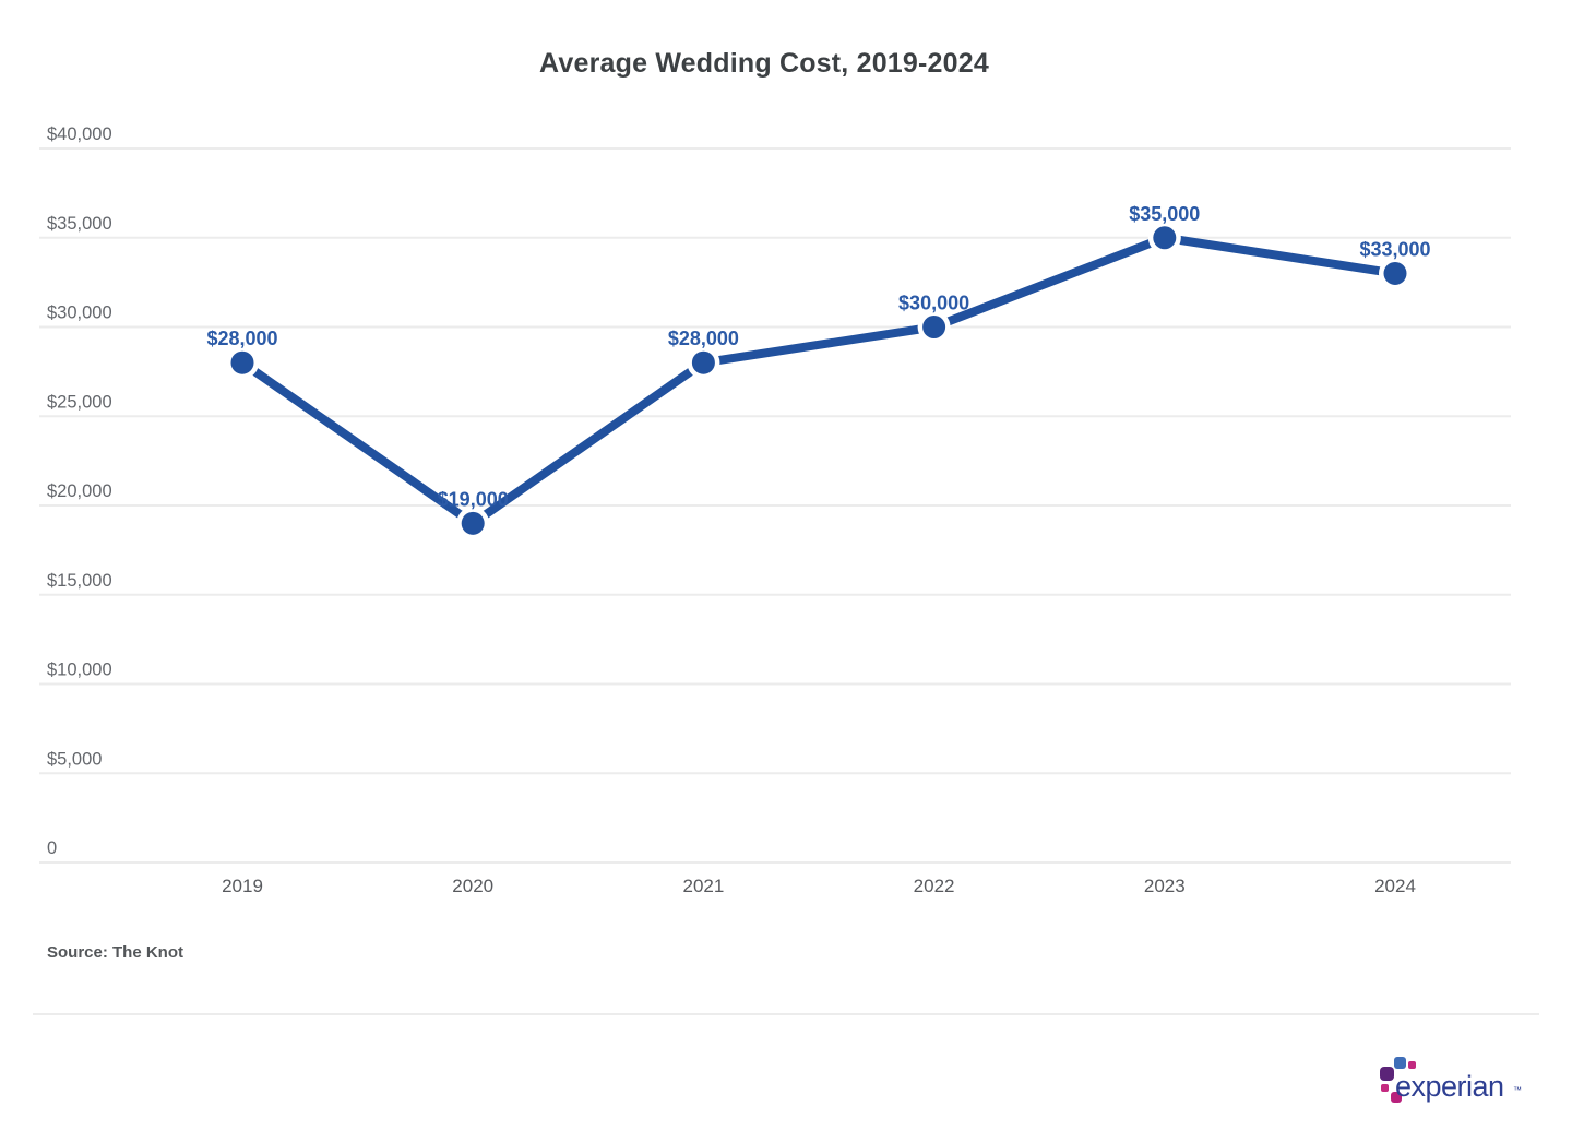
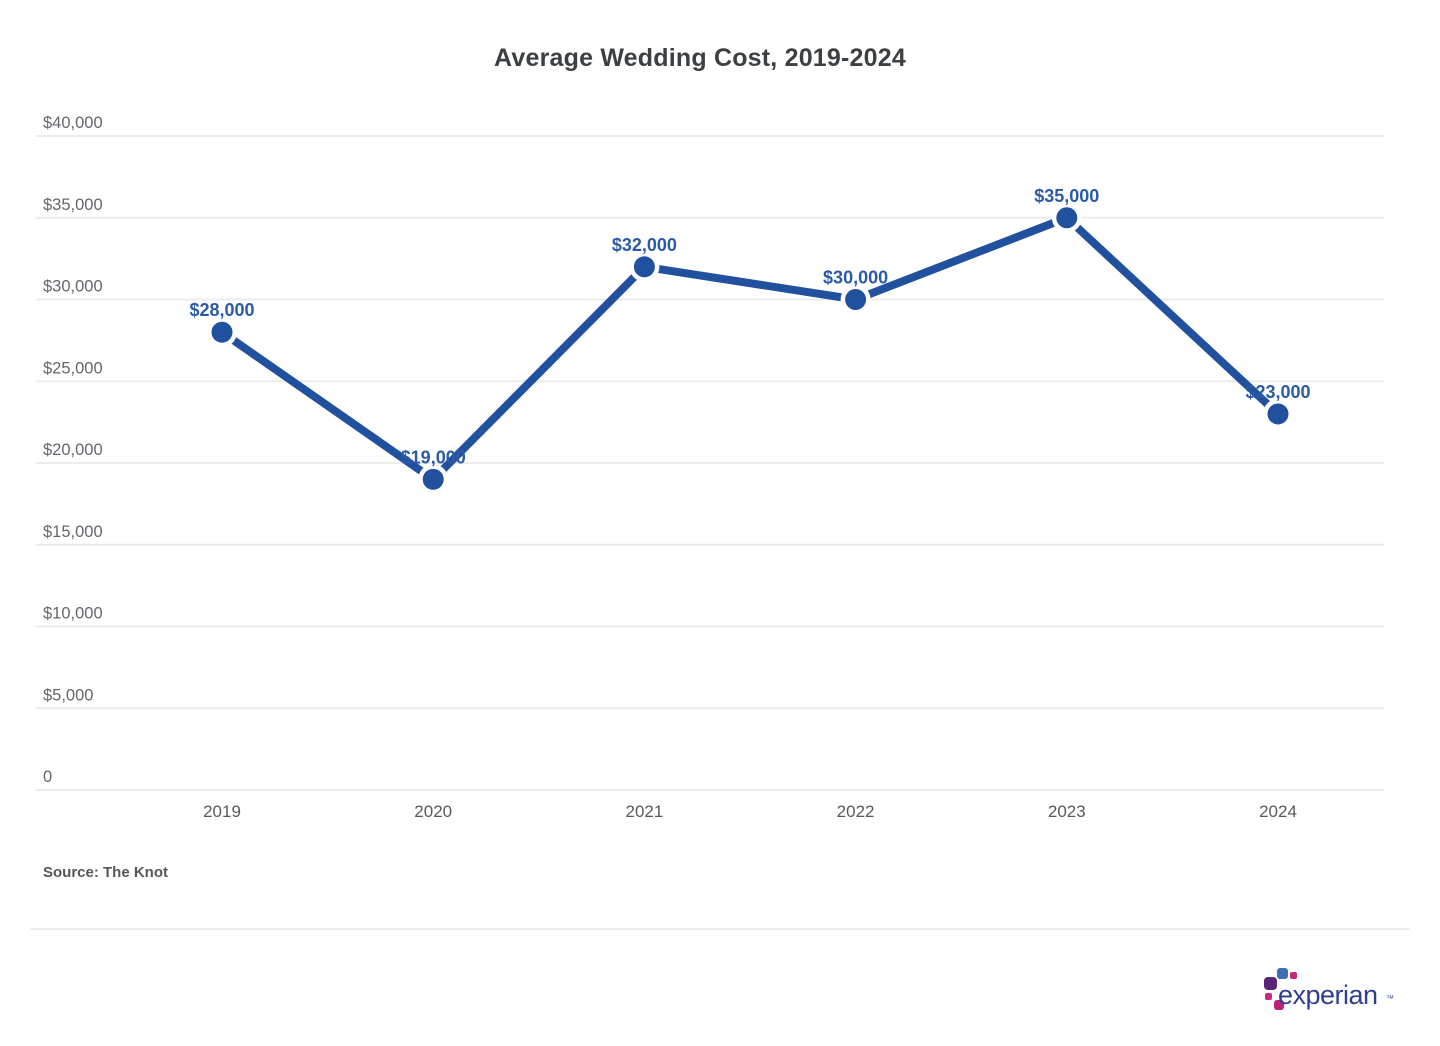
2021: $28,000 -> $32,000
2024: $33,000 -> $23,000
